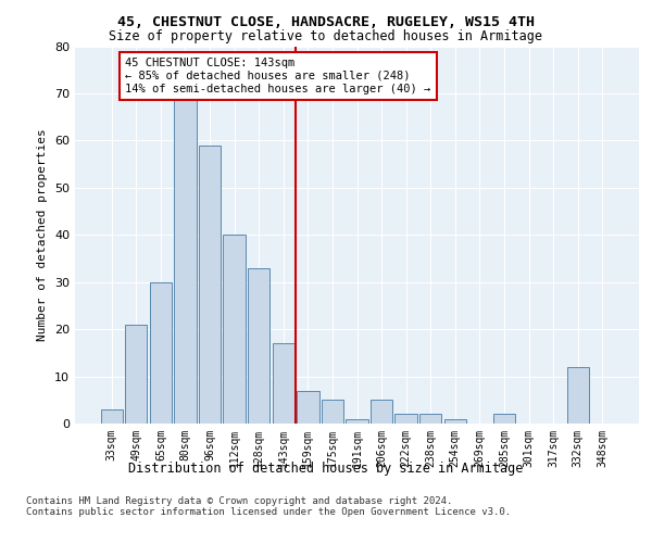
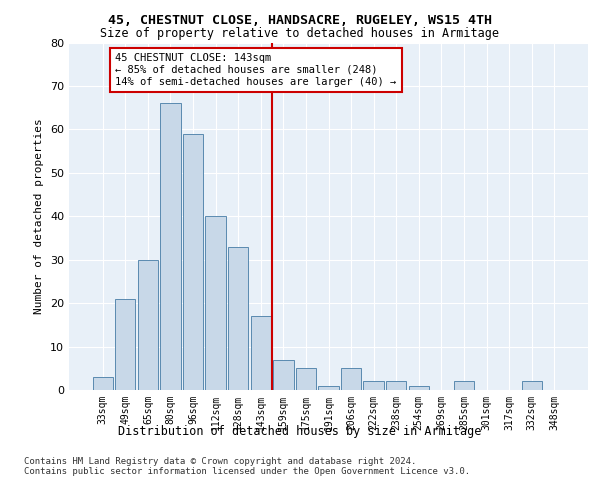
80sqm: 69 -> 66
332sqm: 12 -> 2
